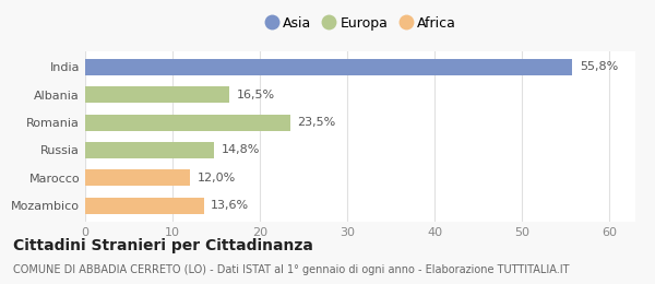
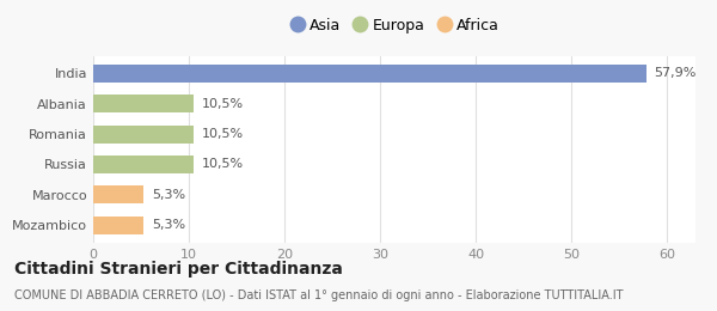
India: 55,8% -> 57,9%
Albania: 16,5% -> 10,5%
Romania: 23,5% -> 10,5%
Russia: 14,8% -> 10,5%
Marocco: 12,0% -> 5,3%
Mozambico: 13,6% -> 5,3%
